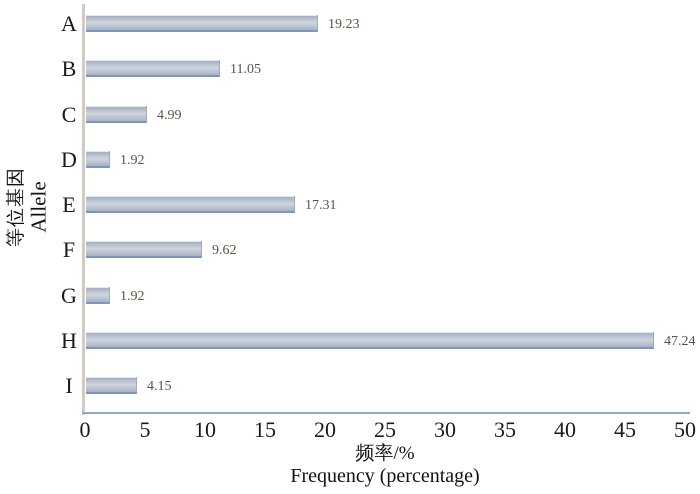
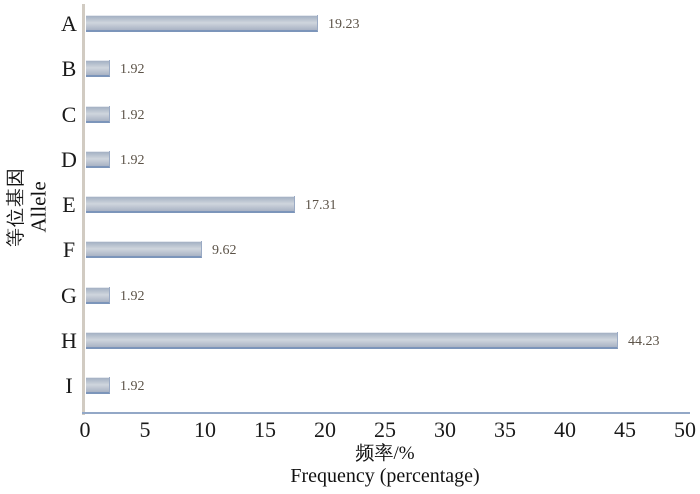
B: 11.05 -> 1.92
C: 4.99 -> 1.92
H: 47.24 -> 44.23
I: 4.15 -> 1.92
